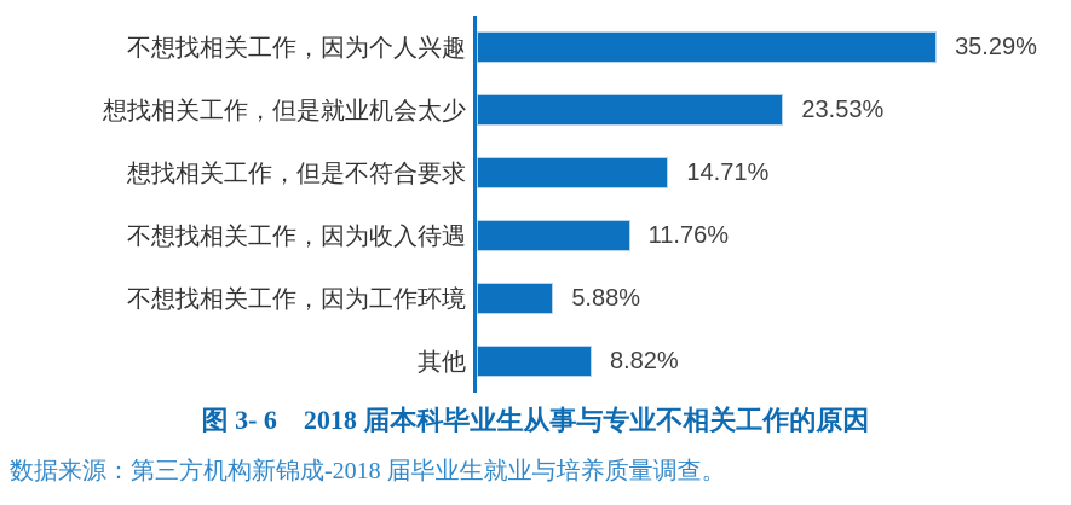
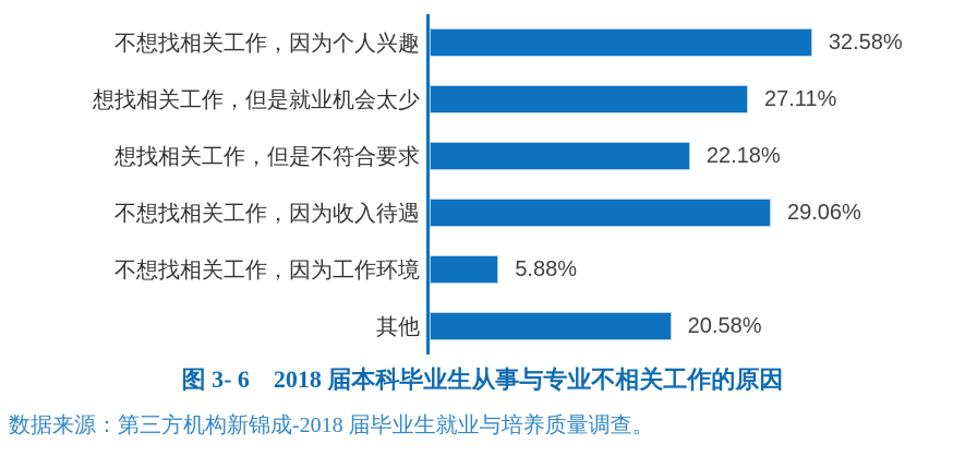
不想找相关工作，因为个人兴趣: 35.29% -> 32.58%
想找相关工作，但是就业机会太少: 23.53% -> 27.11%
想找相关工作，但是不符合要求: 14.71% -> 22.18%
不想找相关工作，因为收入待遇: 11.76% -> 29.06%
其他: 8.82% -> 20.58%
